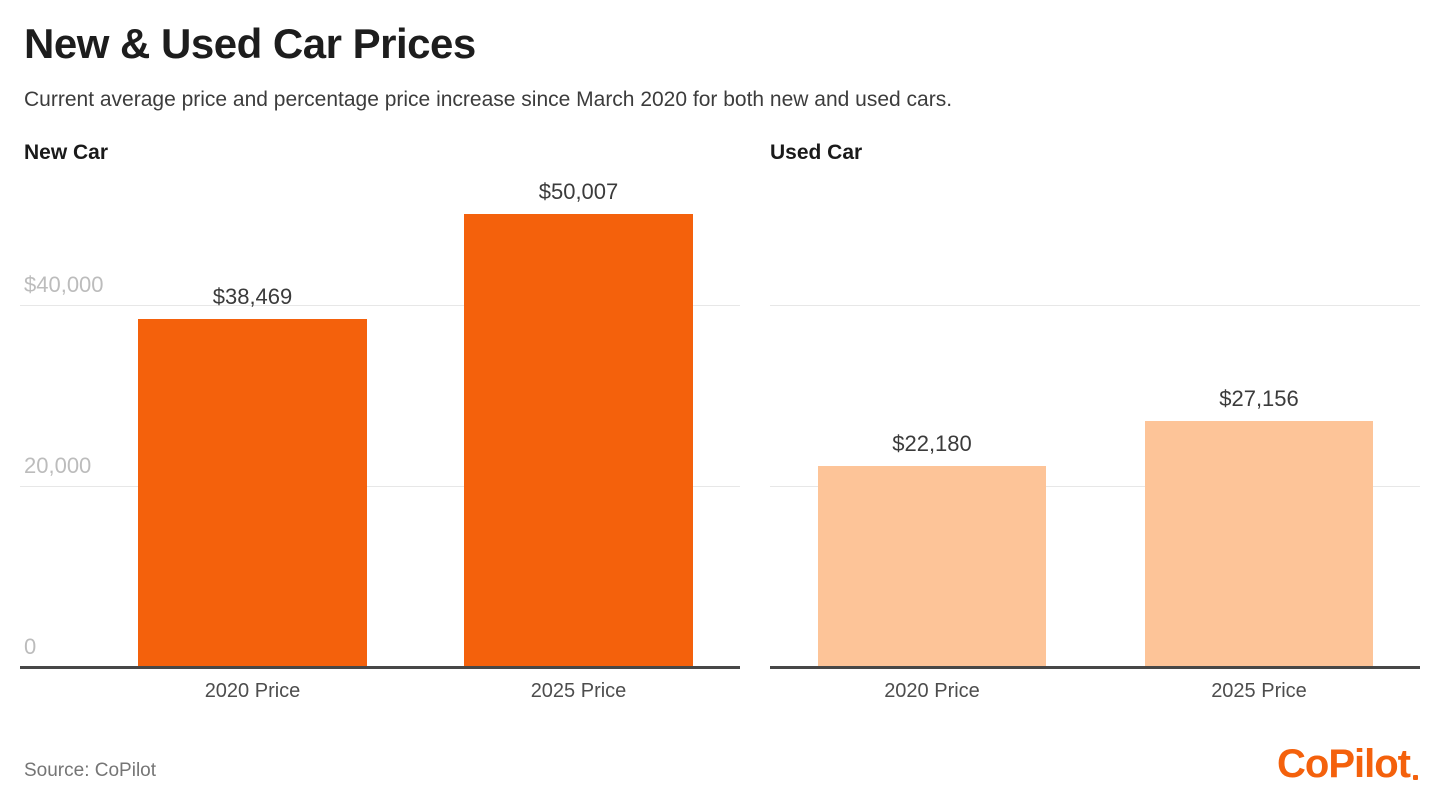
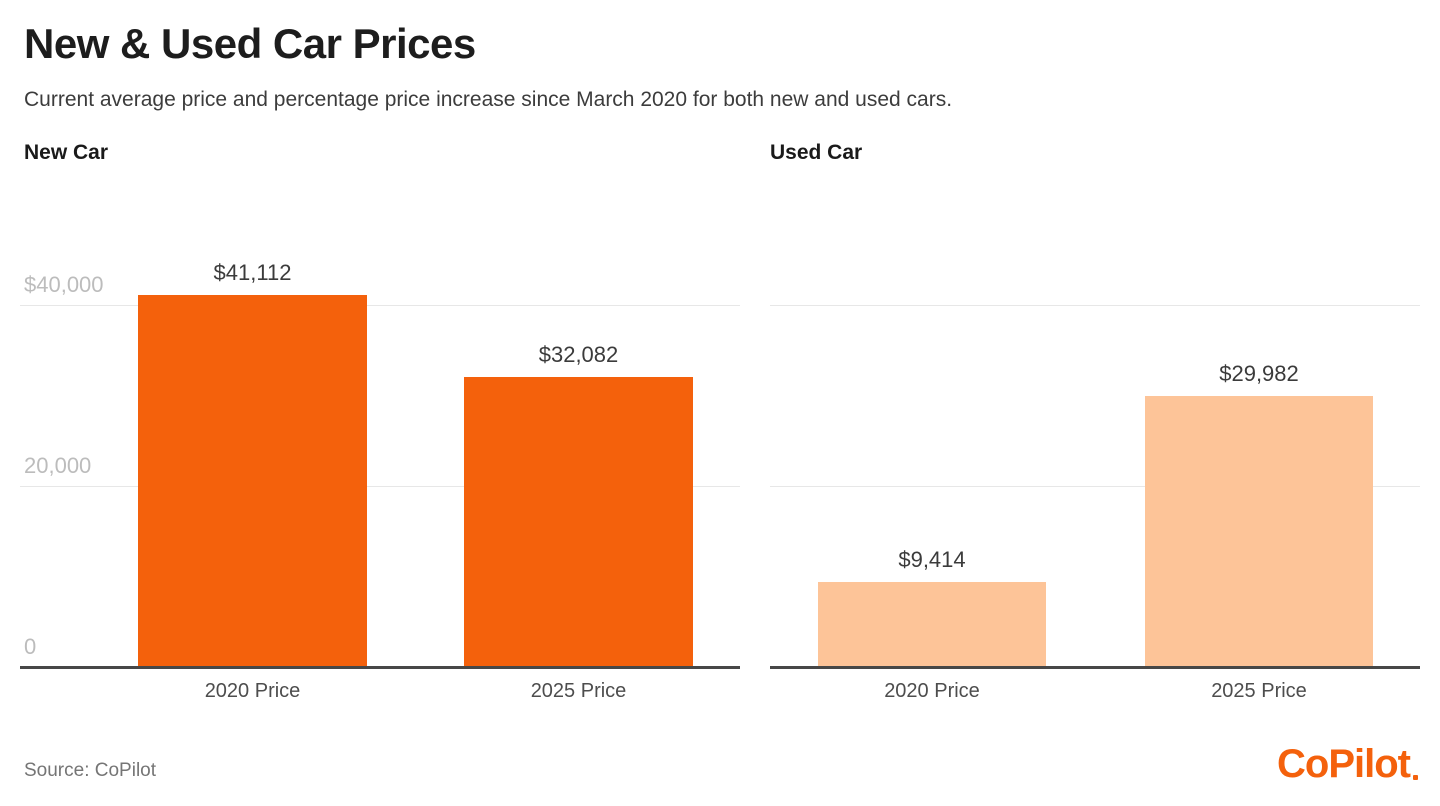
New Car/2020 Price: $38,469 -> $41,112
New Car/2025 Price: $50,007 -> $32,082
Used Car/2020 Price: $22,180 -> $9,414
Used Car/2025 Price: $27,156 -> $29,982
